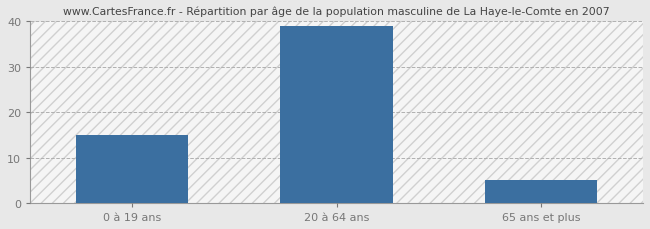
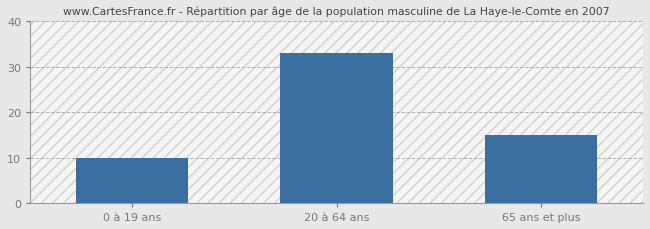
0 à 19 ans: 15 -> 10
20 à 64 ans: 39 -> 33
65 ans et plus: 5 -> 15
